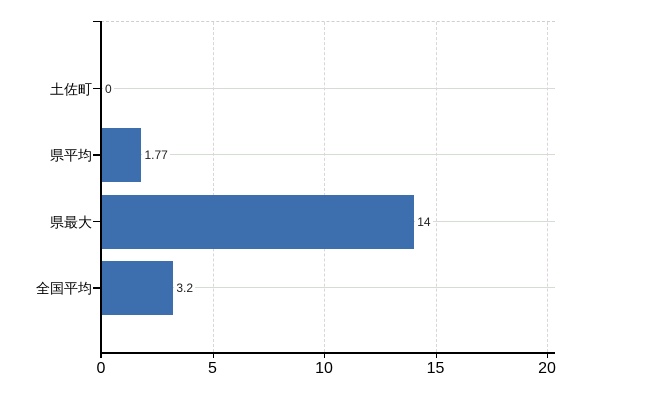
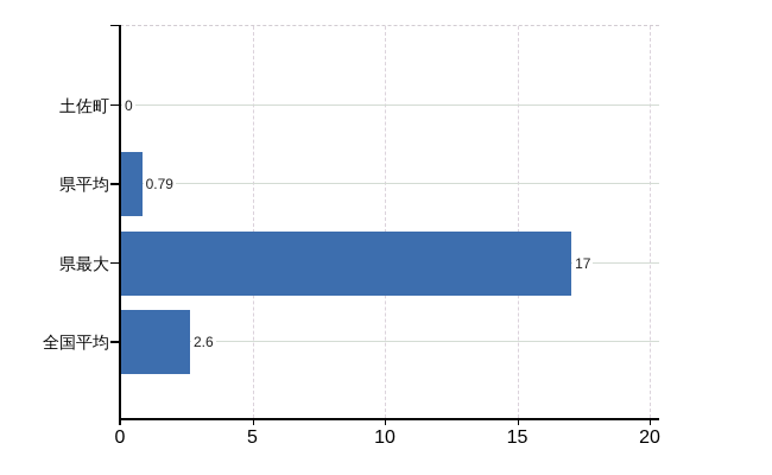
県平均: 1.77 -> 0.79
県最大: 14 -> 17
全国平均: 3.2 -> 2.6
